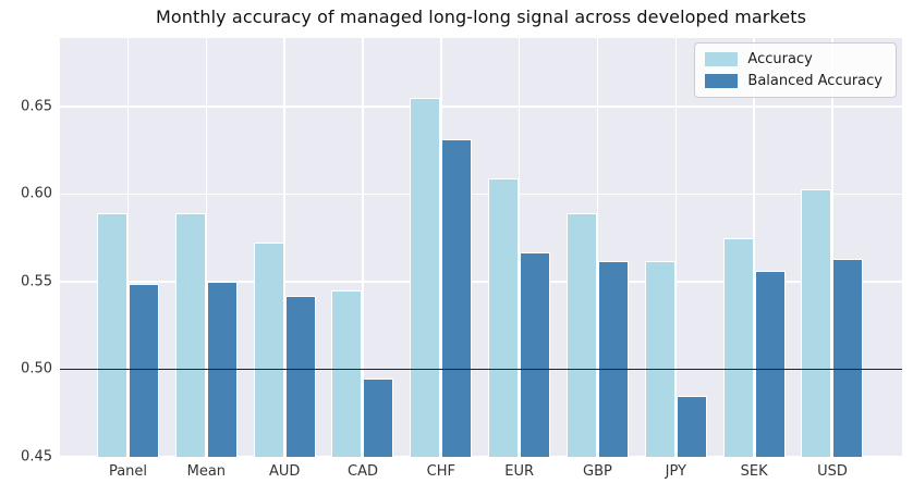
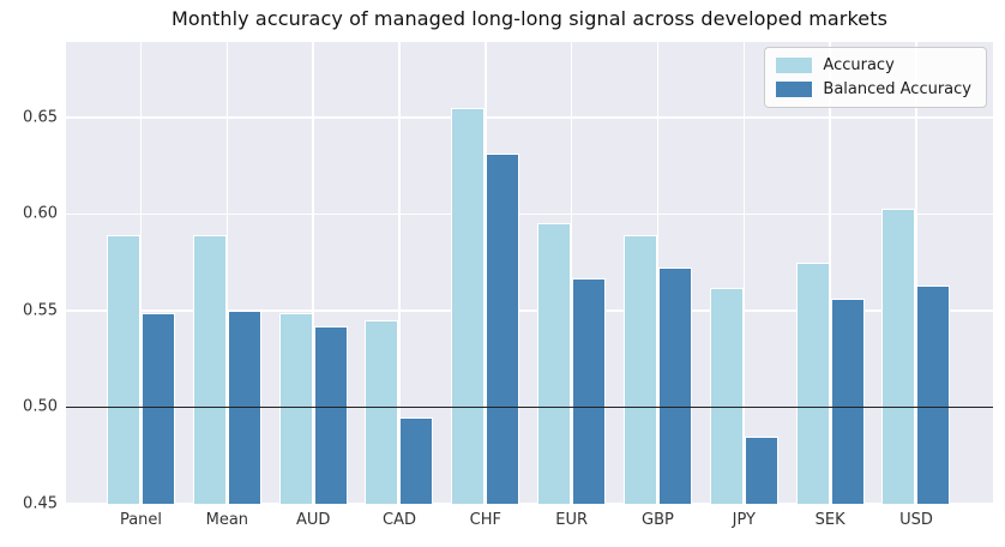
Accuracy/AUD: 0.572 -> 0.549
Accuracy/EUR: 0.609 -> 0.595
Balanced Accuracy/GBP: 0.562 -> 0.572
